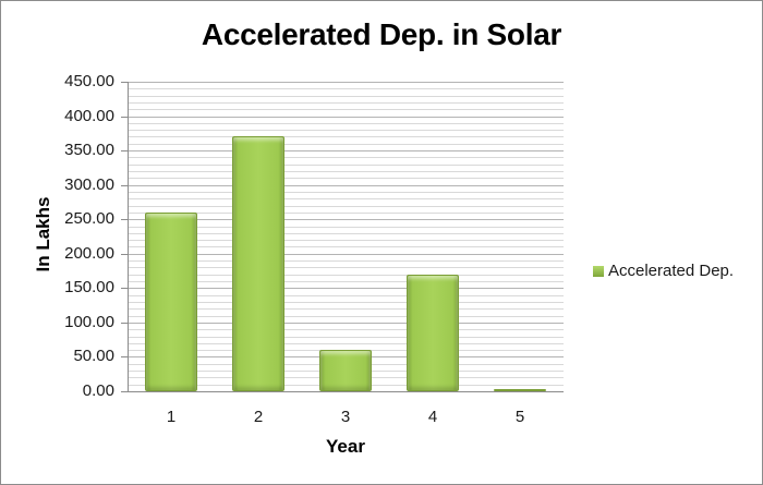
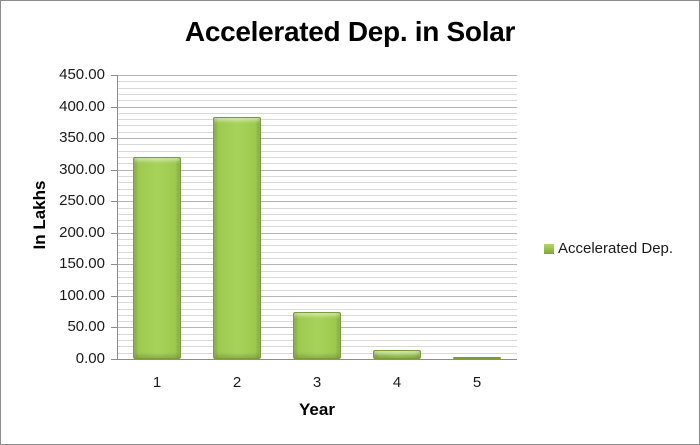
1: 260 -> 320
2: 370 -> 380
3: 60 -> 80
4: 170 -> 10
